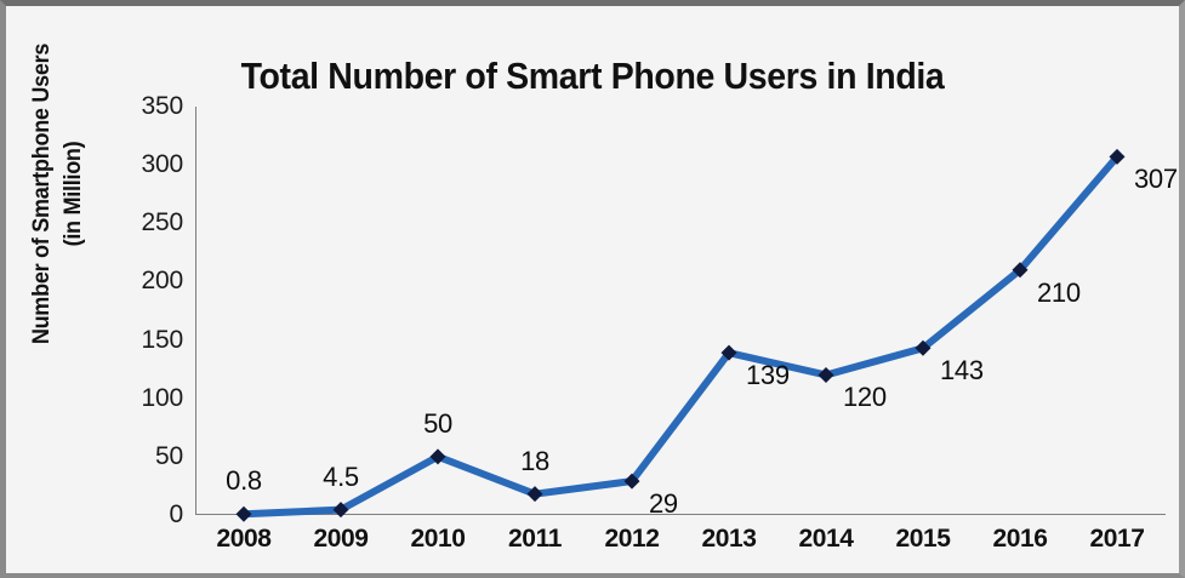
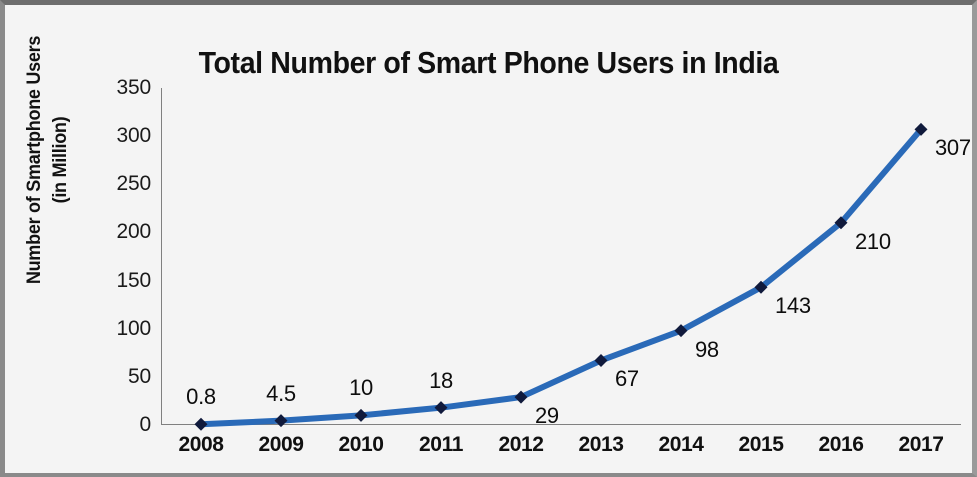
2010: 50 -> 10
2013: 139 -> 67
2014: 120 -> 98
